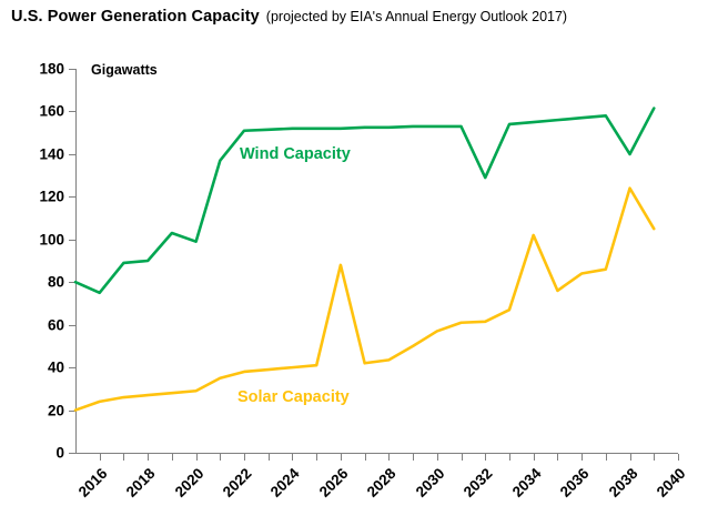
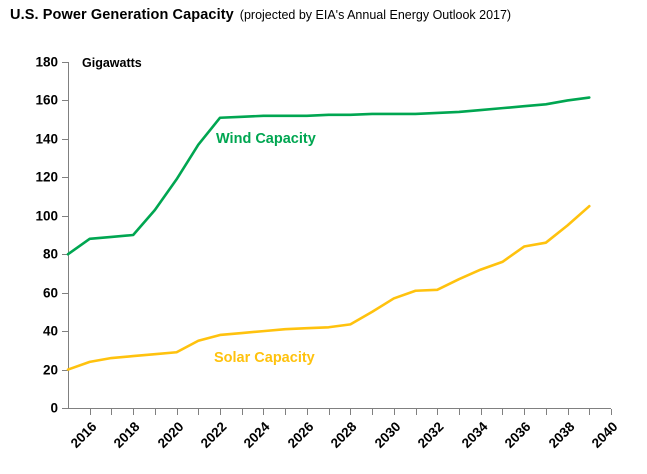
Wind Capacity/2016: 75 -> 88
Wind Capacity/2020: 99 -> 119
Solar Capacity/2026: 88 -> 42
Wind Capacity/2032: 129 -> 154
Solar Capacity/2034: 102 -> 72
Wind Capacity/2038: 140 -> 160
Solar Capacity/2038: 124 -> 95
